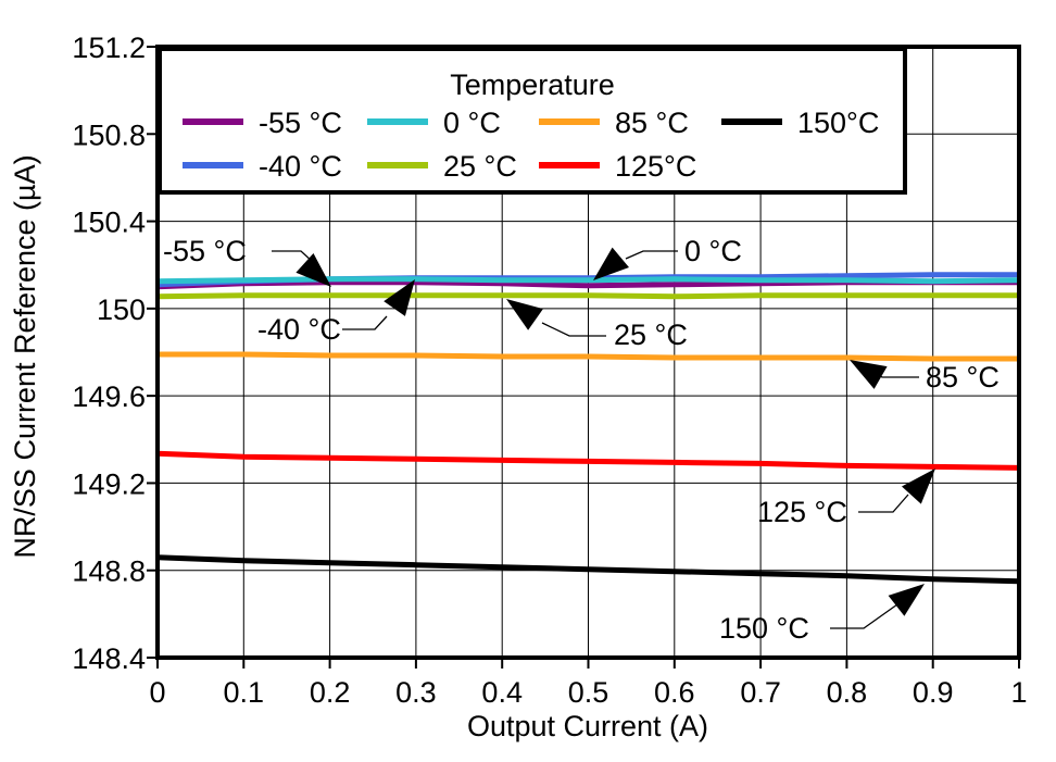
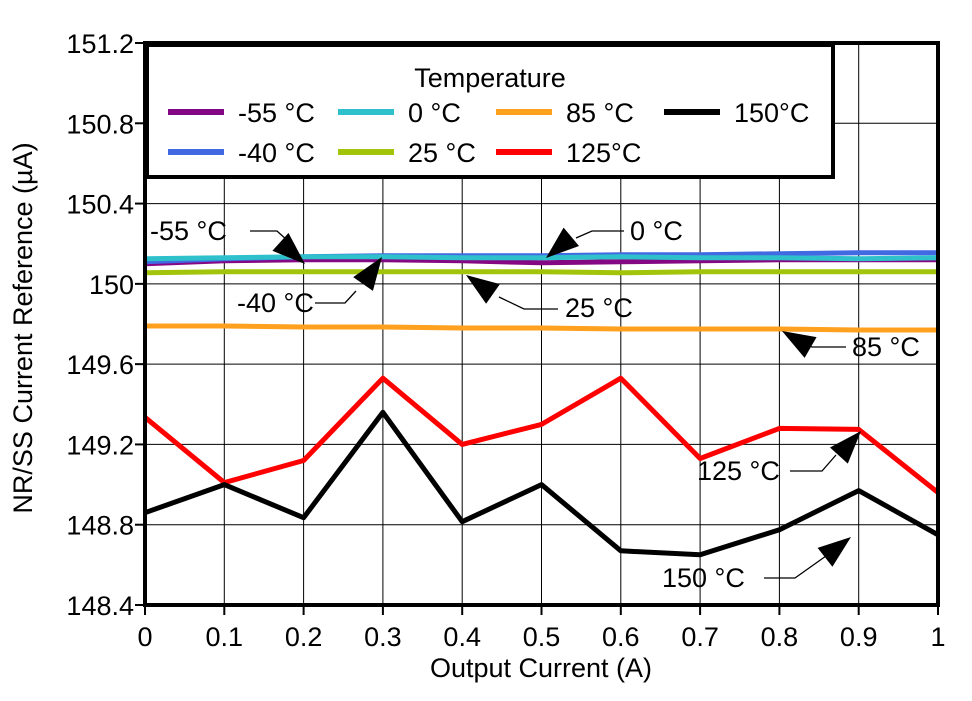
125°C/0.1: 149.32 -> 149.01
150°C/0.1: 148.84 -> 149.00
125°C/0.2: 149.31 -> 149.12
125°C/0.3: 149.31 -> 149.53
150°C/0.3: 148.82 -> 149.36
125°C/0.4: 149.31 -> 149.20
150°C/0.5: 148.81 -> 149.00
125°C/0.6: 149.29 -> 149.53
150°C/0.6: 148.79 -> 148.67
125°C/0.7: 149.29 -> 149.13
150°C/0.7: 148.78 -> 148.65
150°C/0.9: 148.76 -> 148.97
125°C/1: 149.27 -> 148.96
